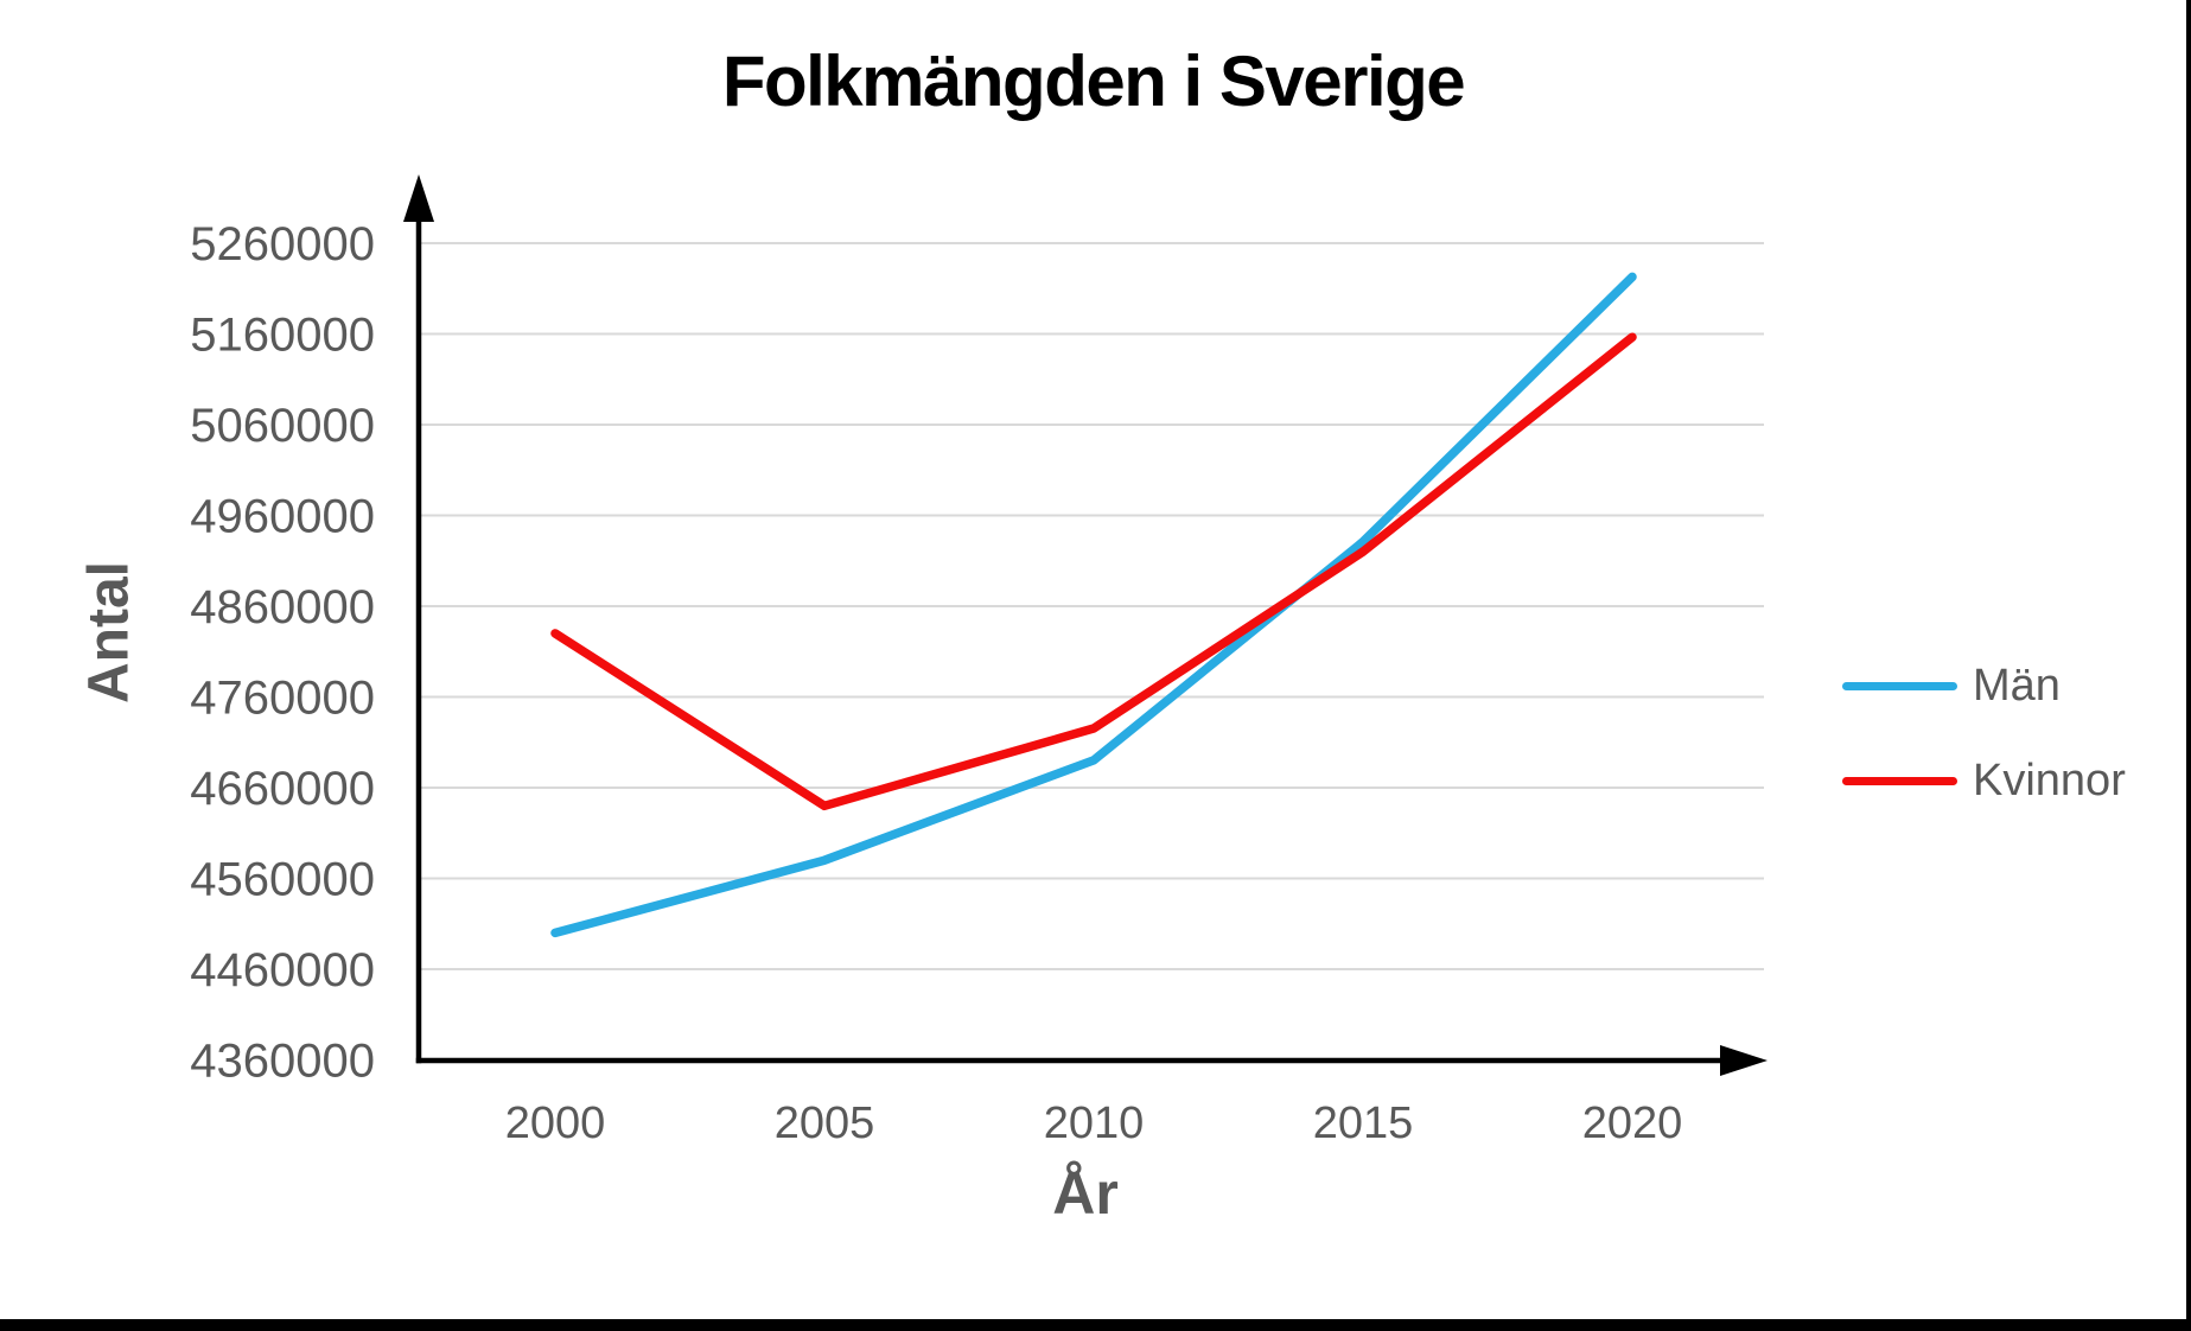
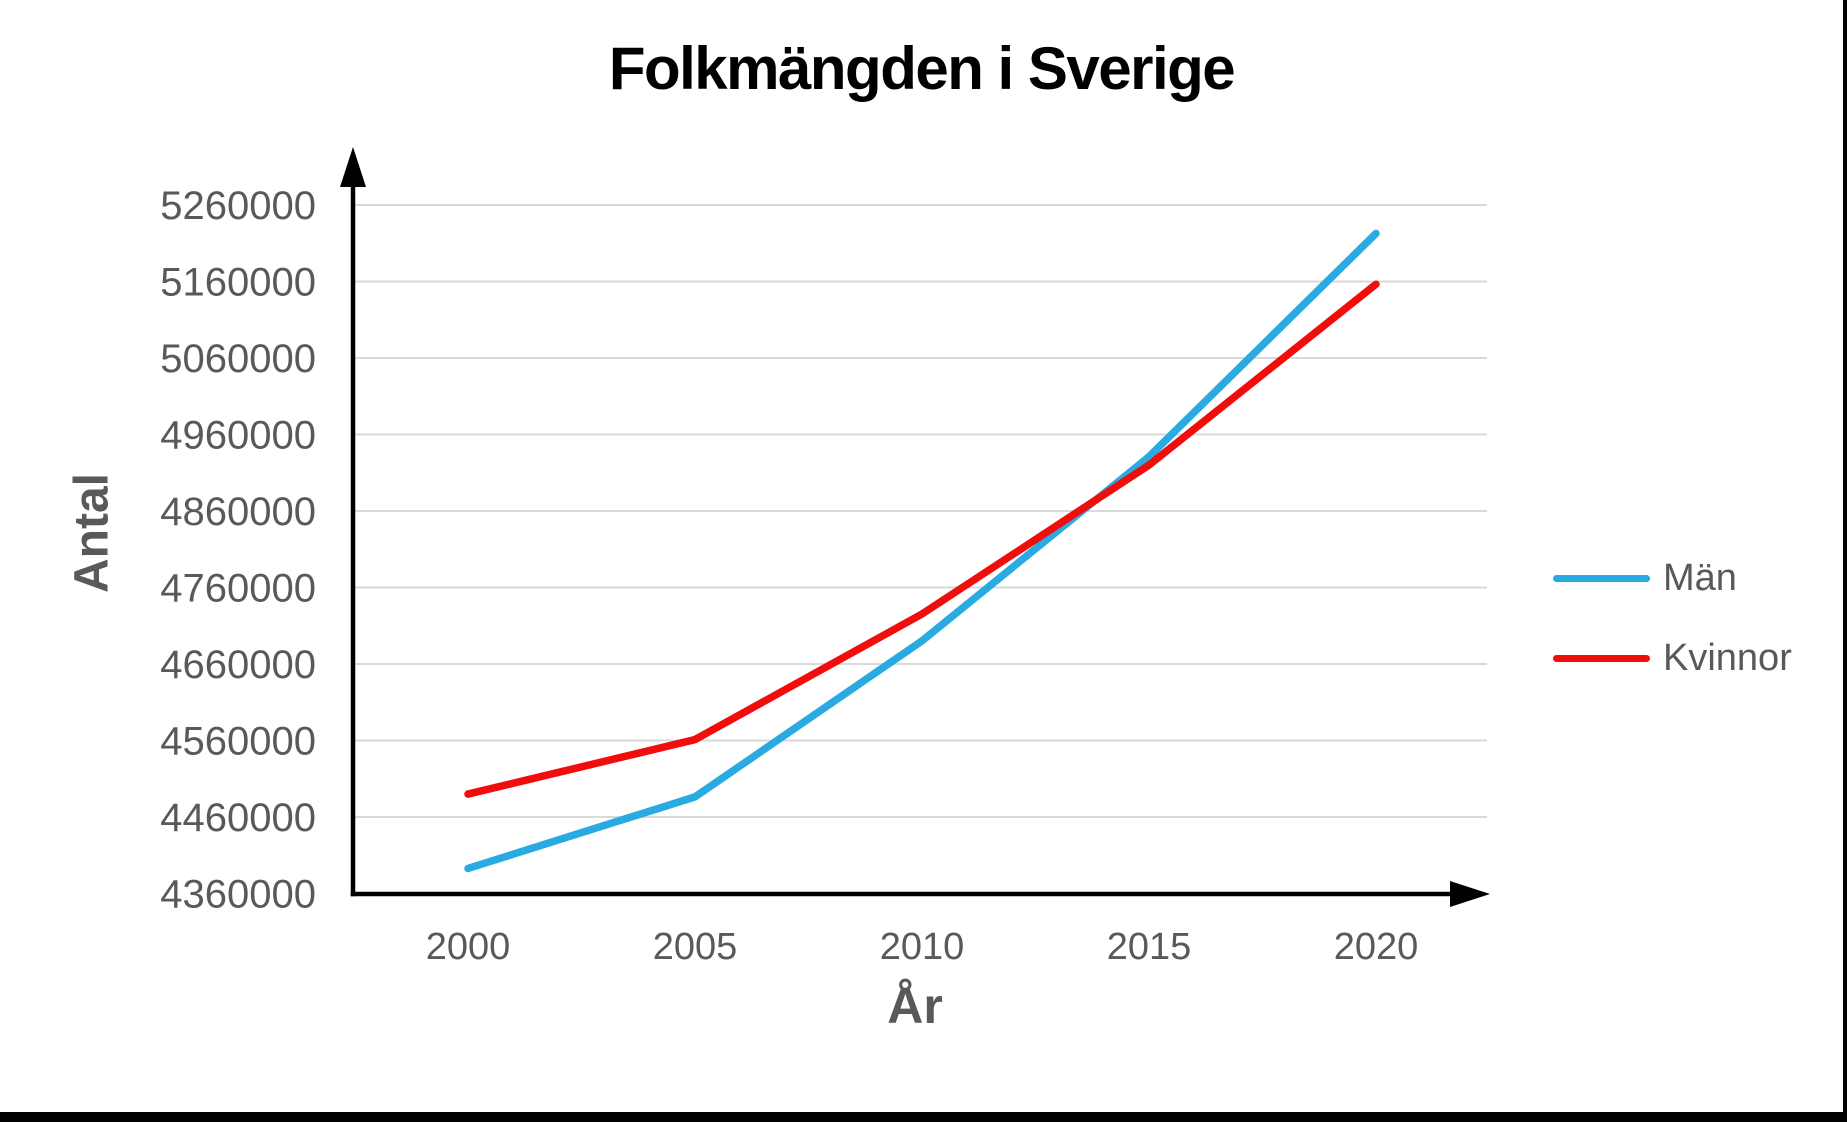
Män/2000: 4500000 -> 4390000
Kvinnor/2000: 4830000 -> 4490000
Män/2005: 4580000 -> 4490000
Kvinnor/2005: 4640000 -> 4560000
